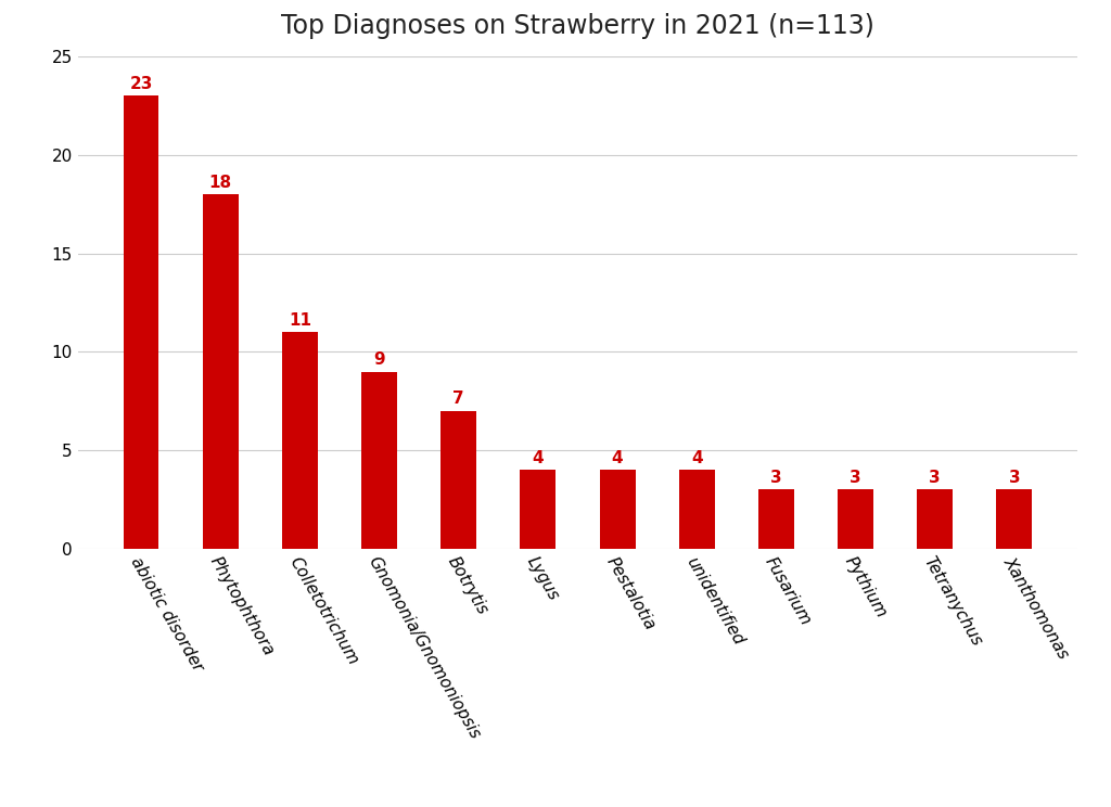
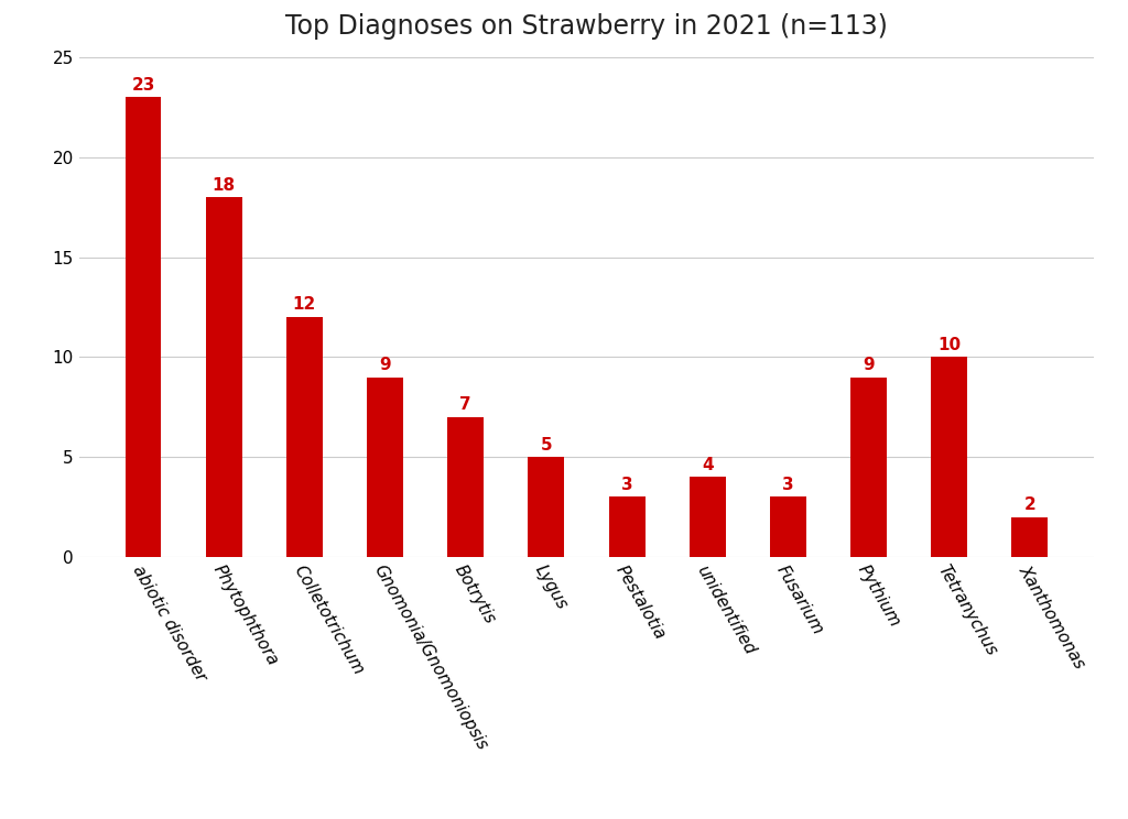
Colletotrichum: 11 -> 12
Lygus: 4 -> 5
Pestalotia: 4 -> 3
Pythium: 3 -> 9
Tetranychus: 3 -> 10
Xanthomonas: 3 -> 2
